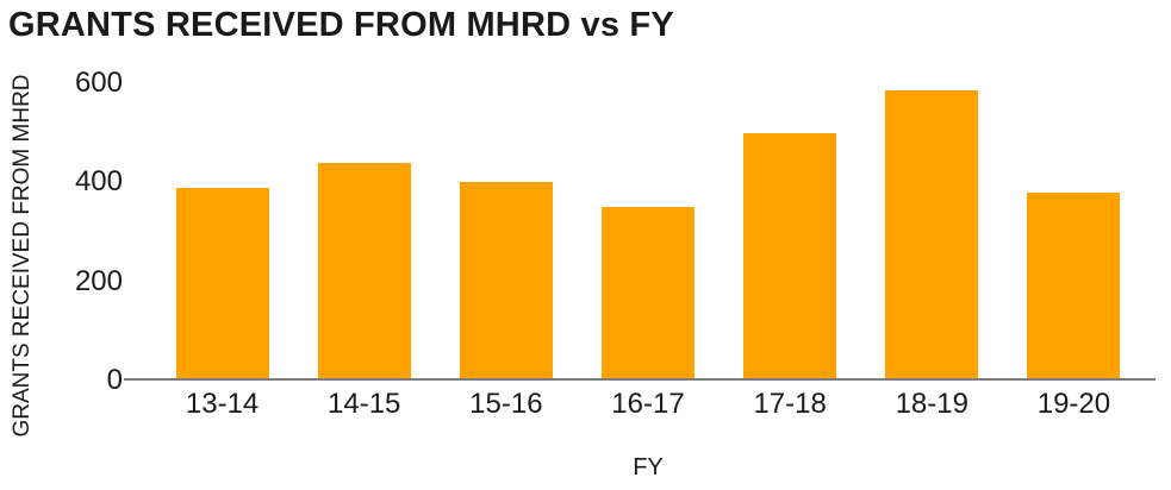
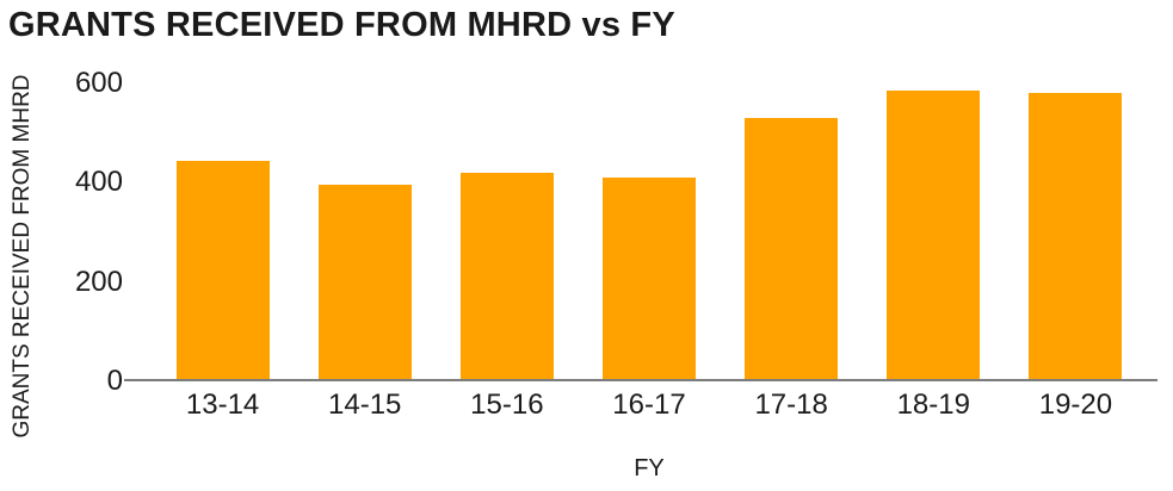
13-14: 390 -> 440
14-15: 440 -> 400
15-16: 400 -> 420
16-17: 350 -> 410
17-18: 500 -> 530
19-20: 380 -> 580
